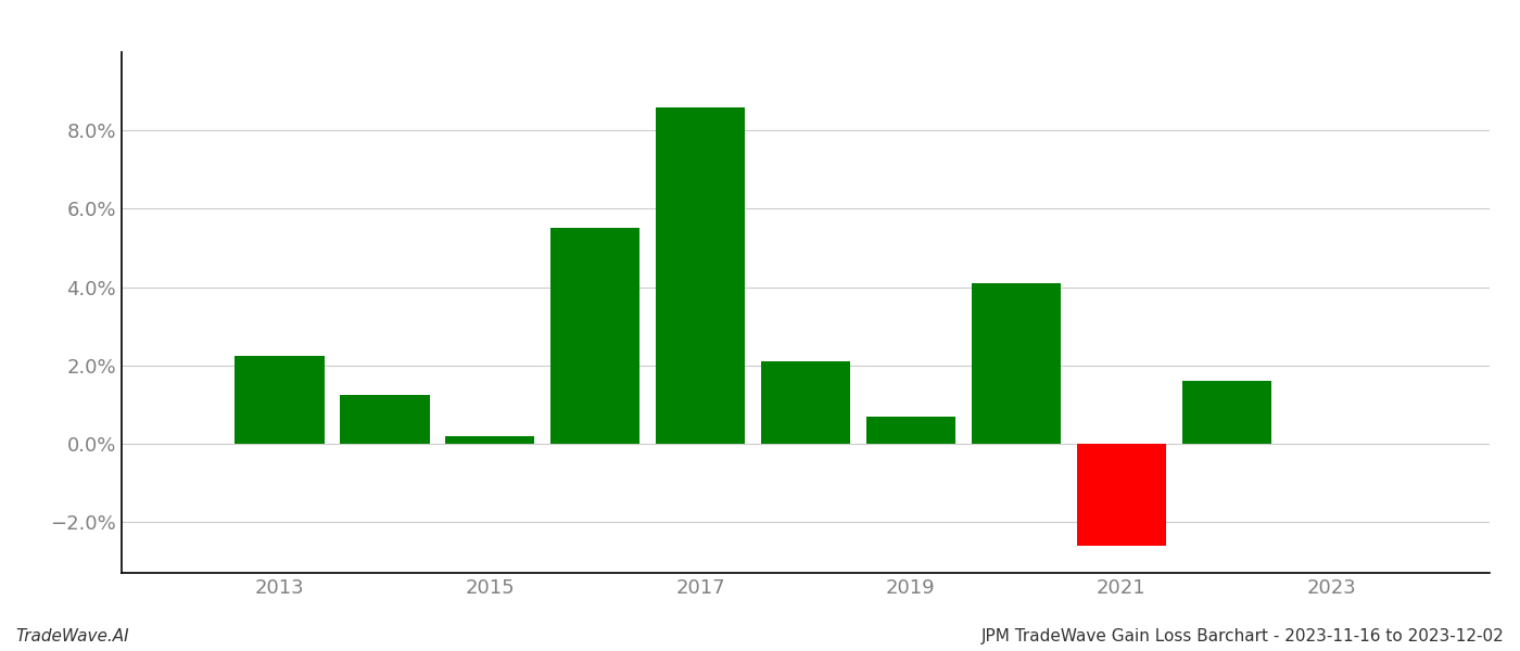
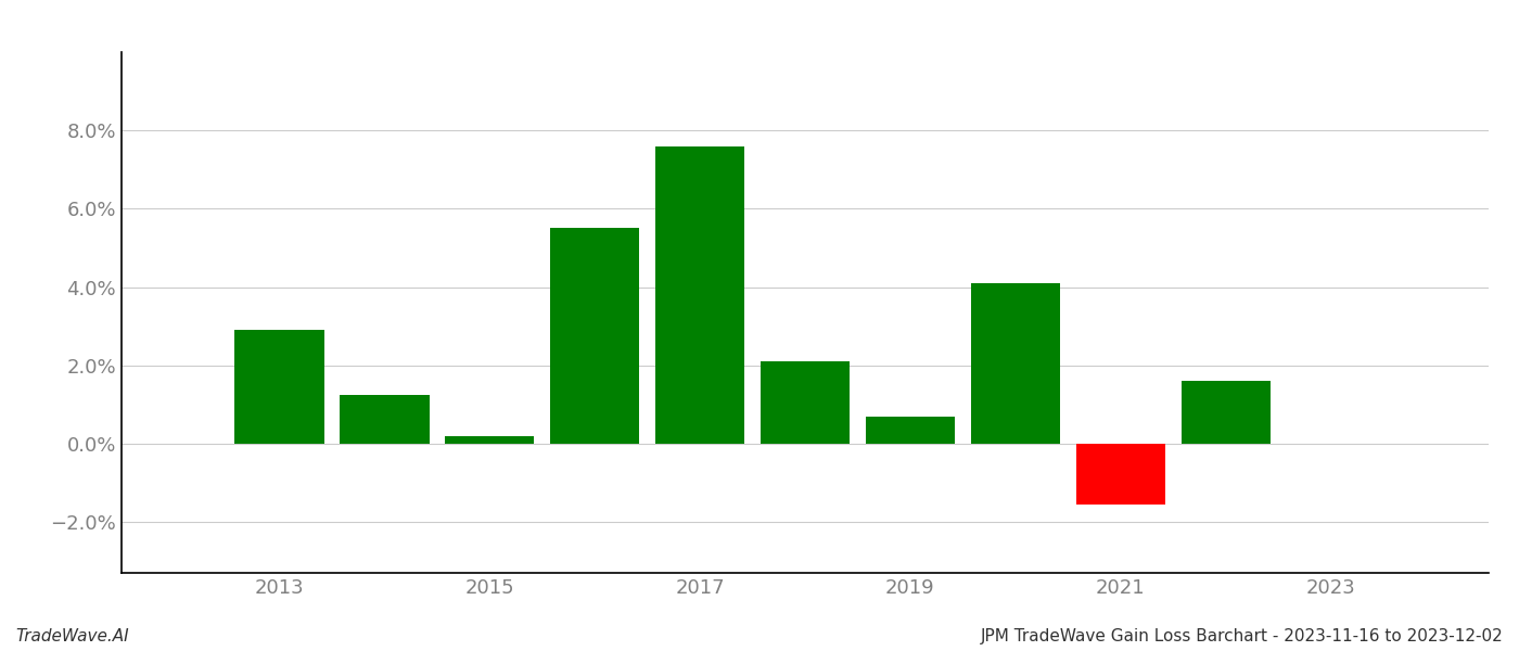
2013: 2.25% -> 2.90%
2017: 8.60% -> 7.60%
2021: -2.60% -> -1.55%
